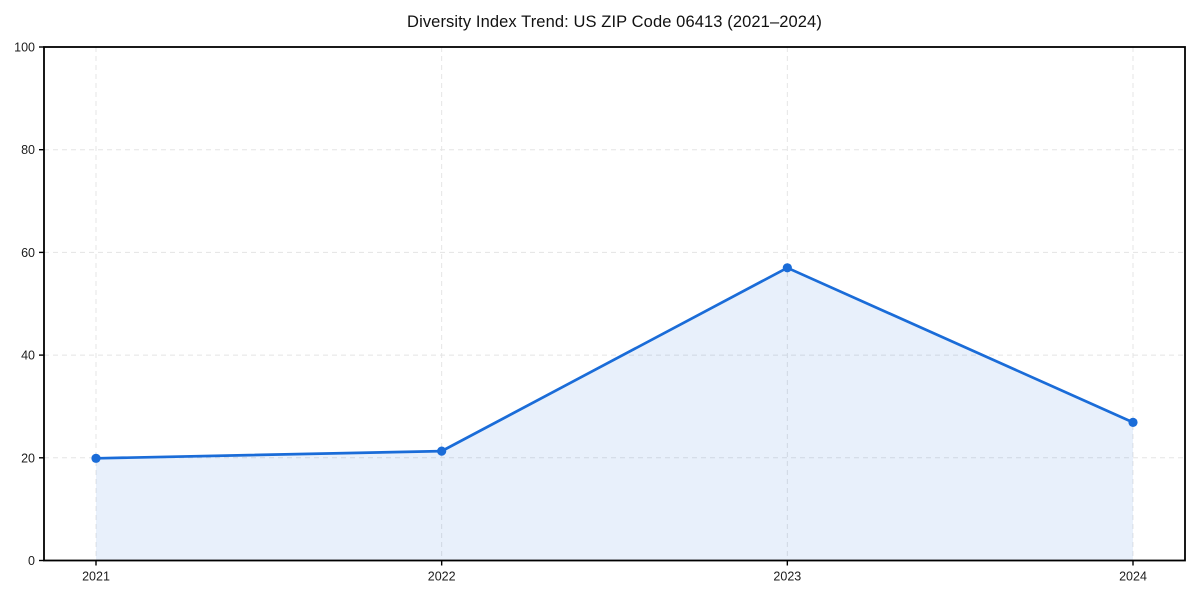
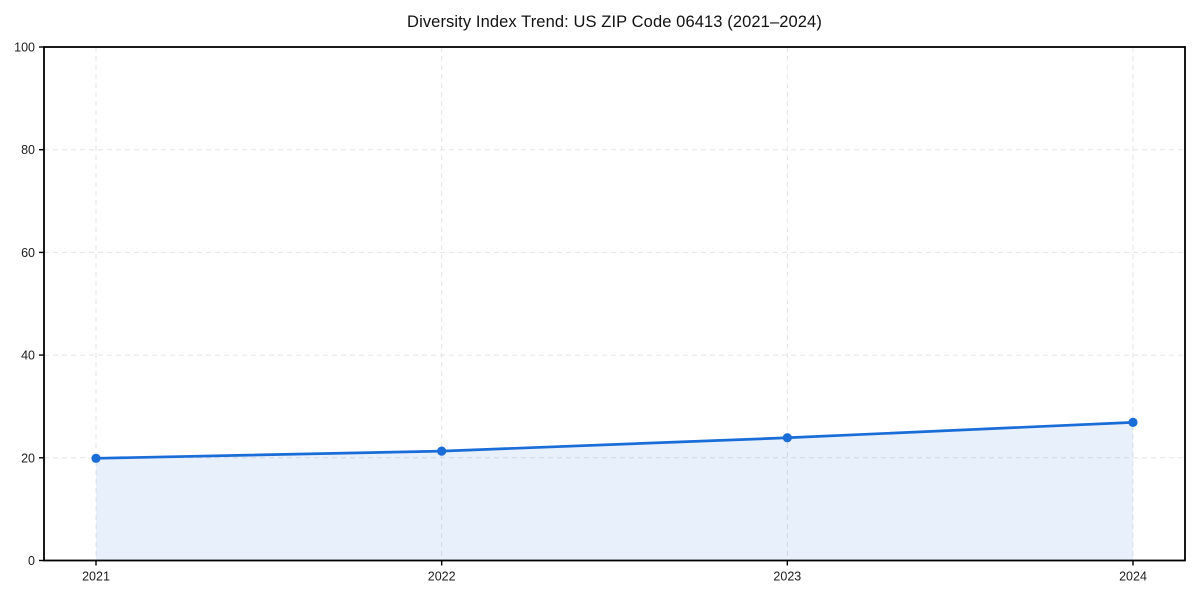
2023: 57 -> 24
